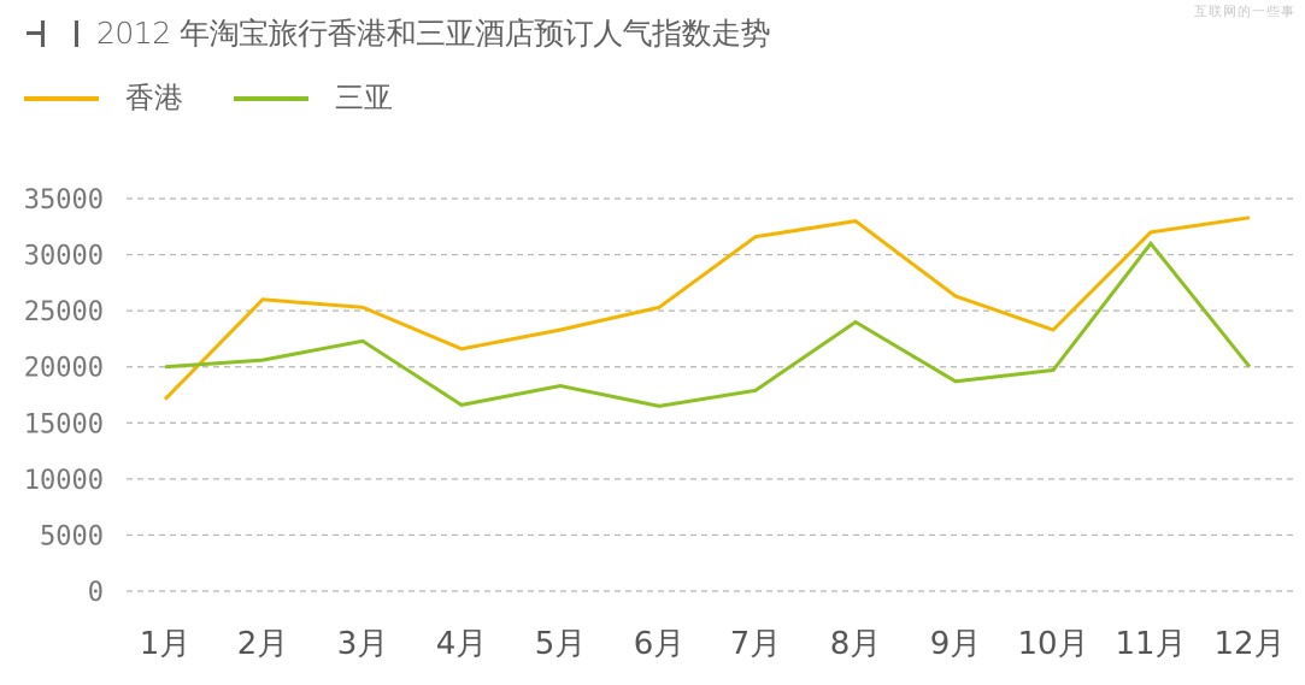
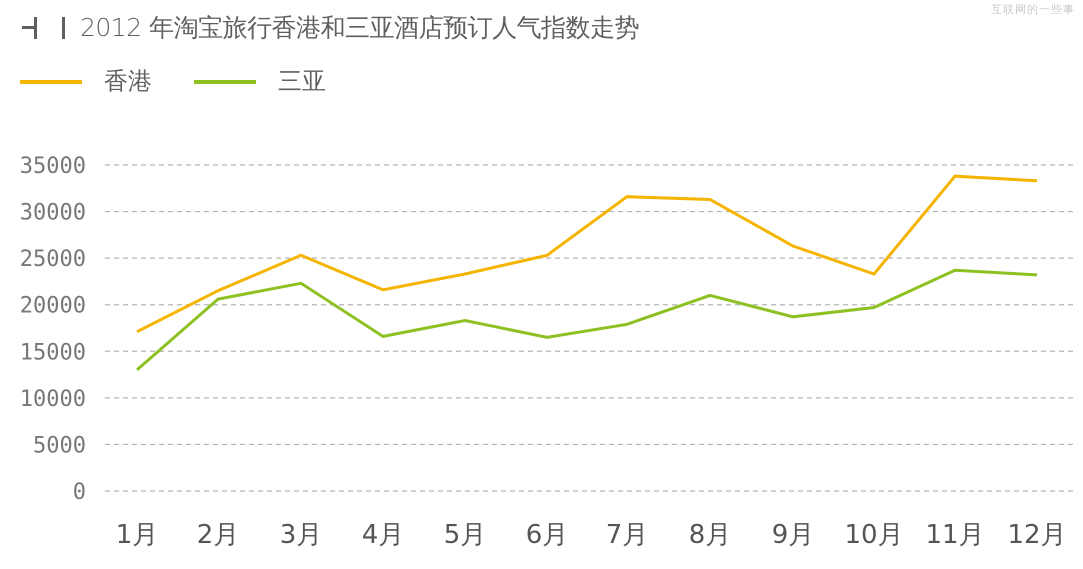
三亚/1月: 20000 -> 13000
香港/2月: 26000 -> 22000
香港/8月: 33000 -> 31000
三亚/8月: 24000 -> 21000
香港/11月: 32000 -> 34000
三亚/11月: 31000 -> 24000
三亚/12月: 20000 -> 23000
